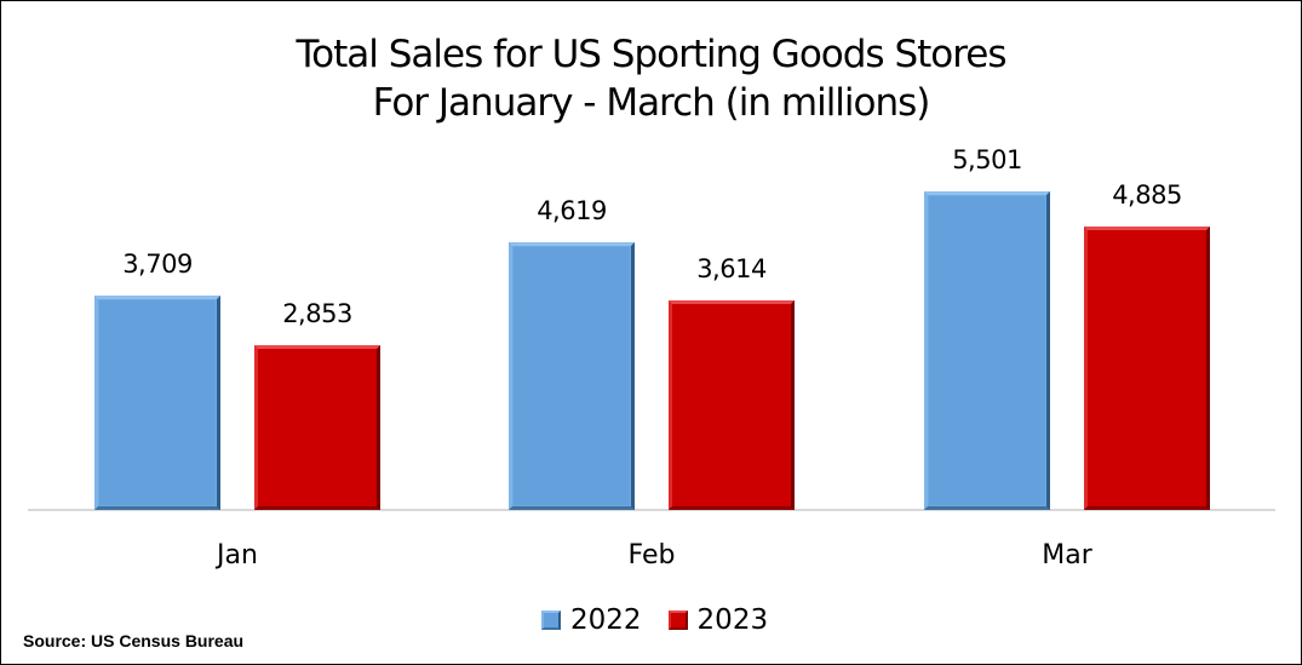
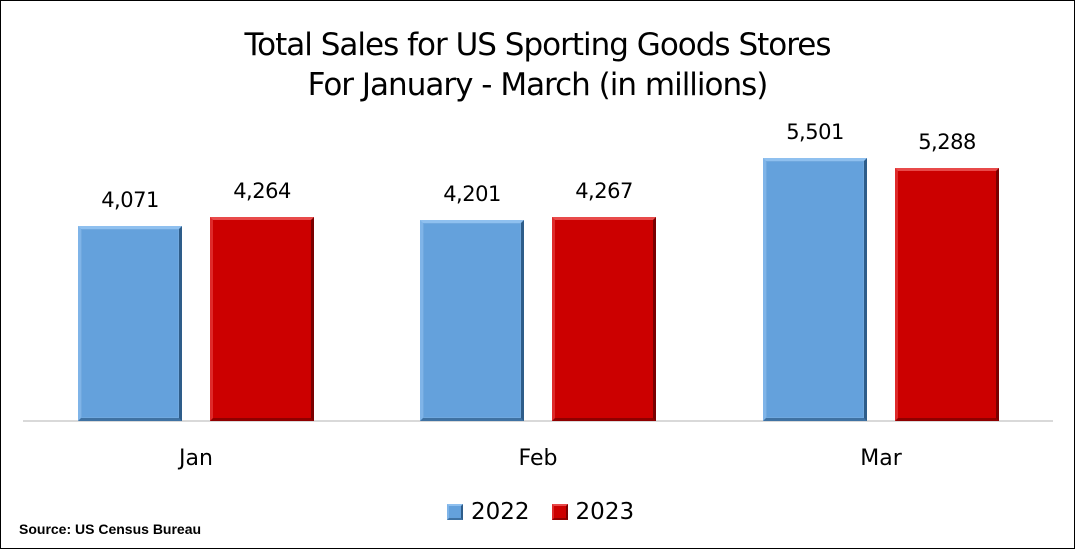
2022/Jan: 3,709 -> 4,071
2023/Jan: 2,853 -> 4,264
2022/Feb: 4,619 -> 4,201
2023/Feb: 3,614 -> 4,267
2023/Mar: 4,885 -> 5,288
